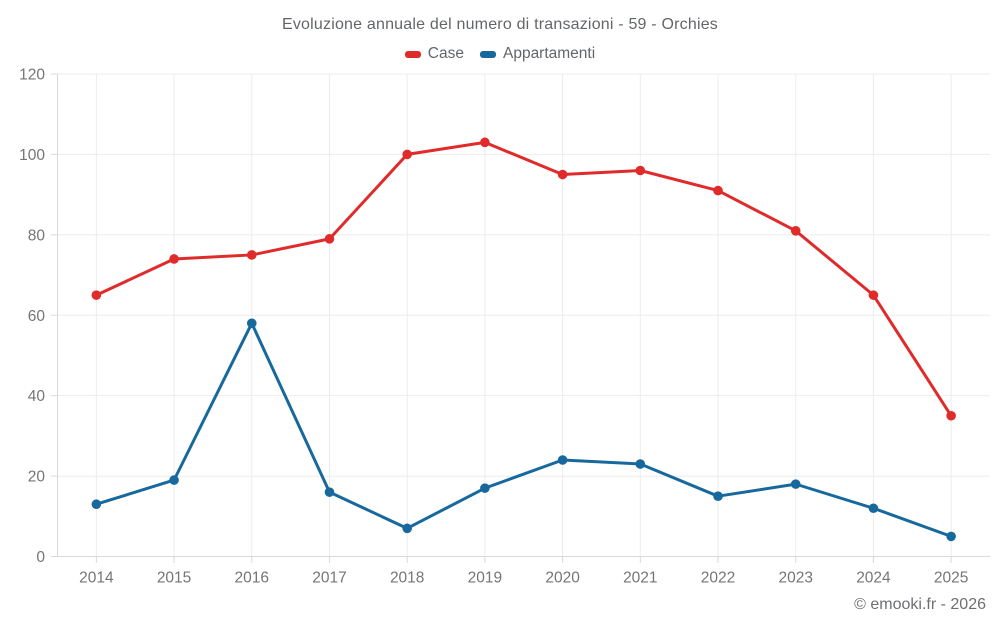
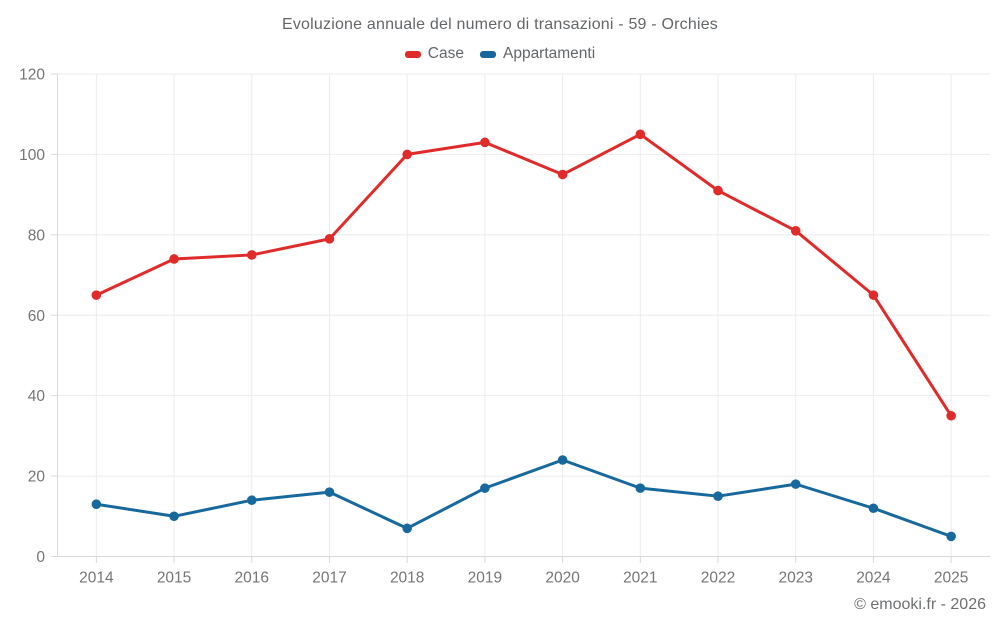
Appartamenti/2015: 19 -> 10
Appartamenti/2016: 58 -> 14
Case/2021: 96 -> 105
Appartamenti/2021: 23 -> 17
